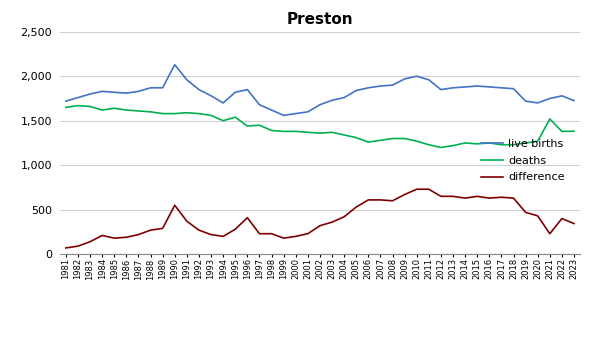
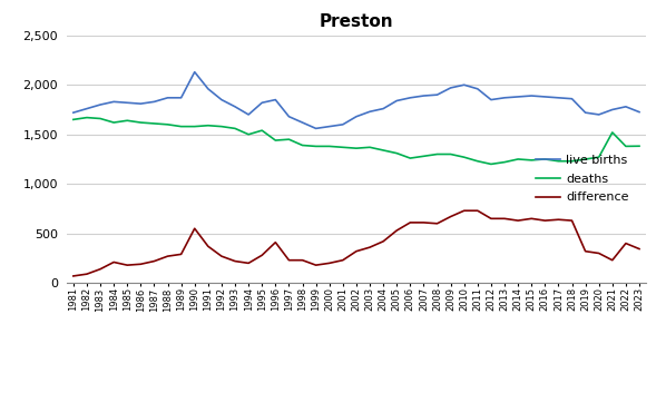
difference/2019: 470 -> 320
difference/2020: 430 -> 300
